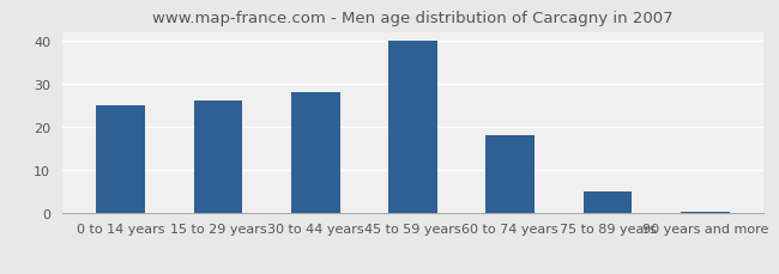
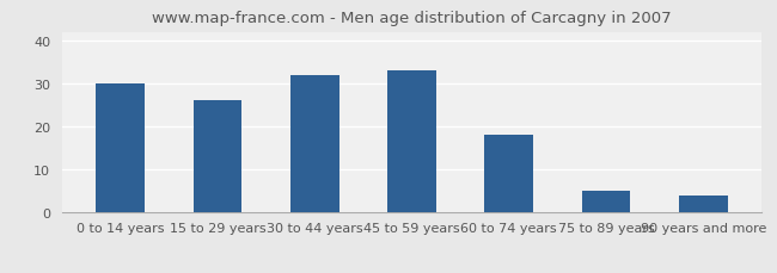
0 to 14 years: 25.0 -> 30.0
30 to 44 years: 28.0 -> 32.0
45 to 59 years: 40.0 -> 33.0
90 years and more: 0.5 -> 4.0
